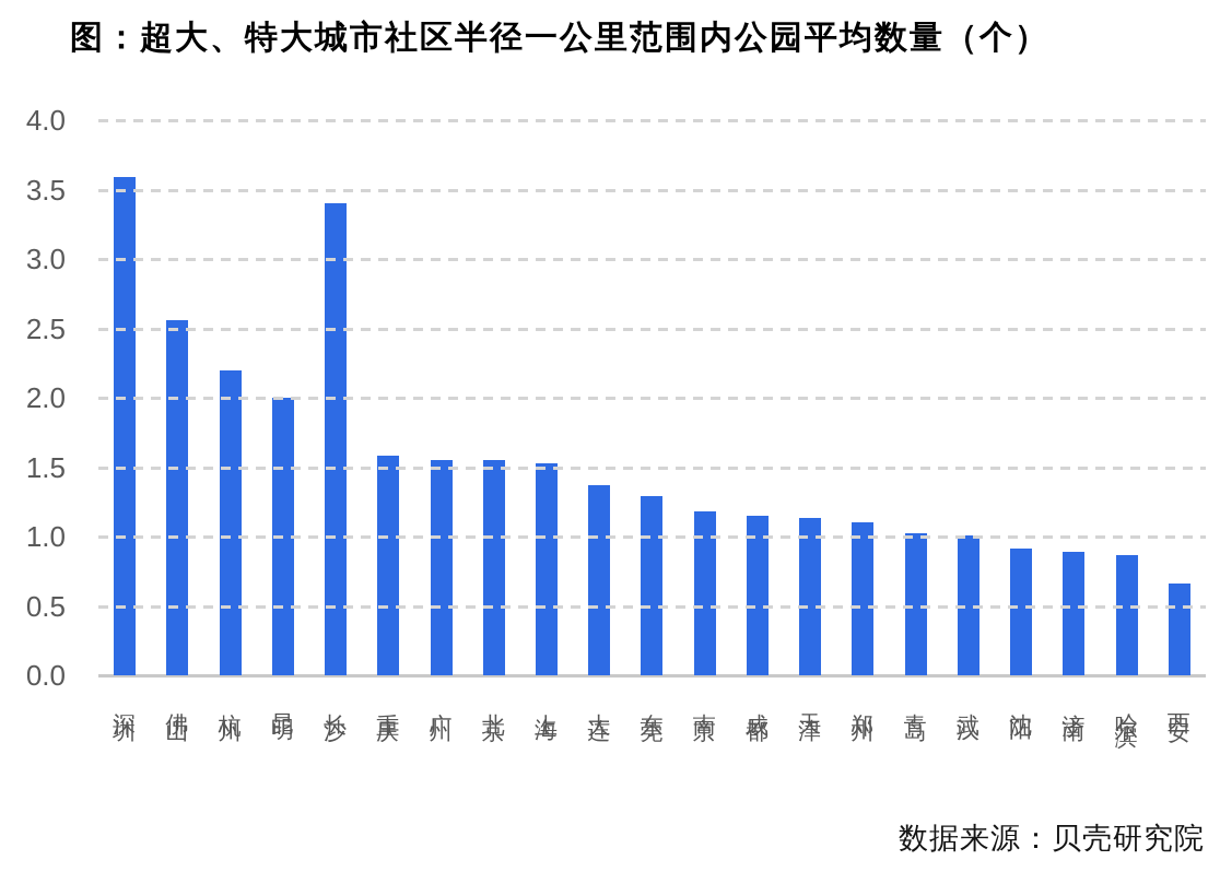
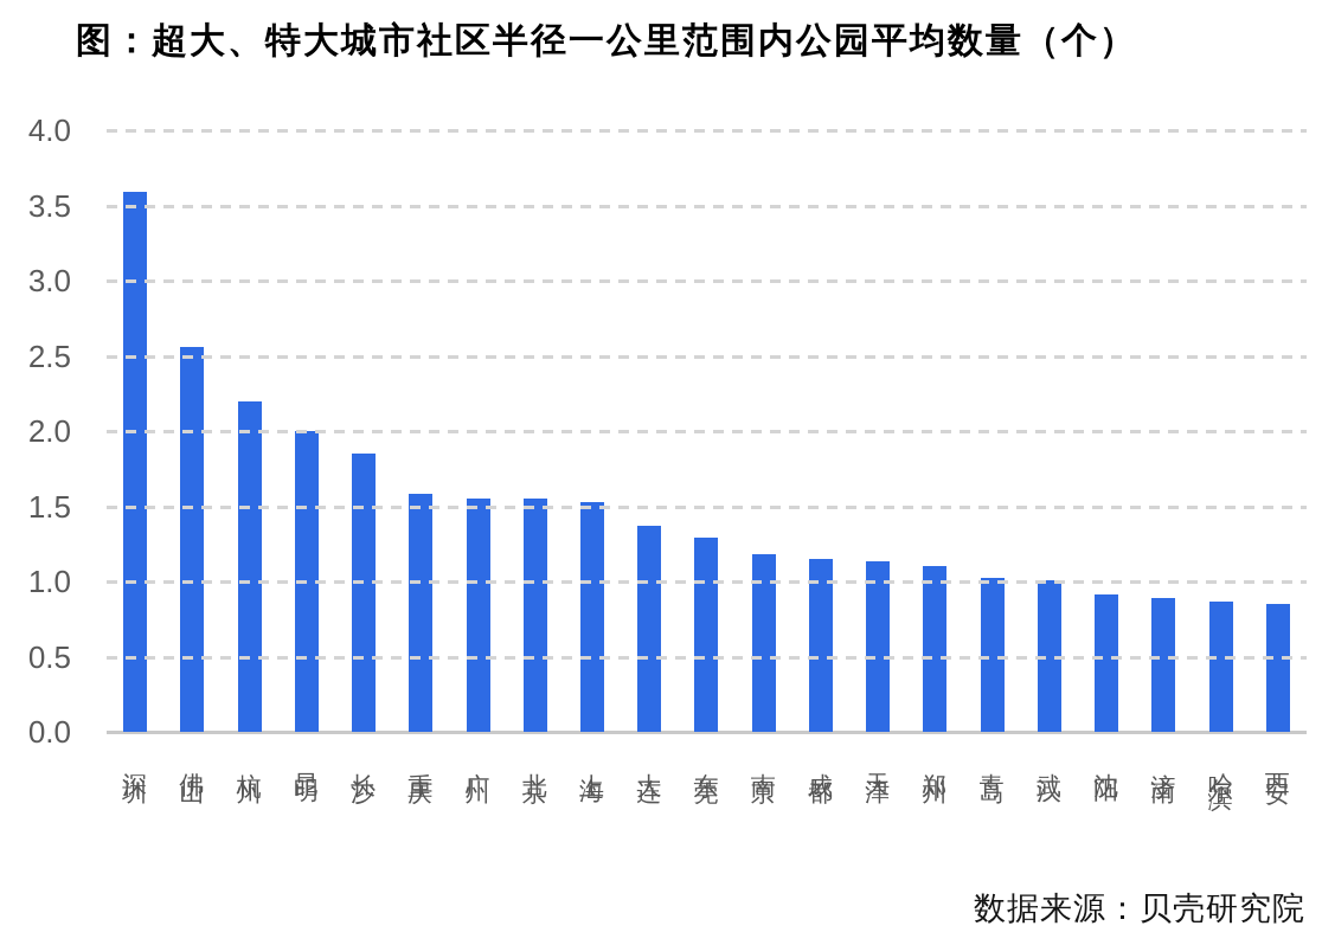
长沙: 3.40 -> 1.85
西安: 0.66 -> 0.85
